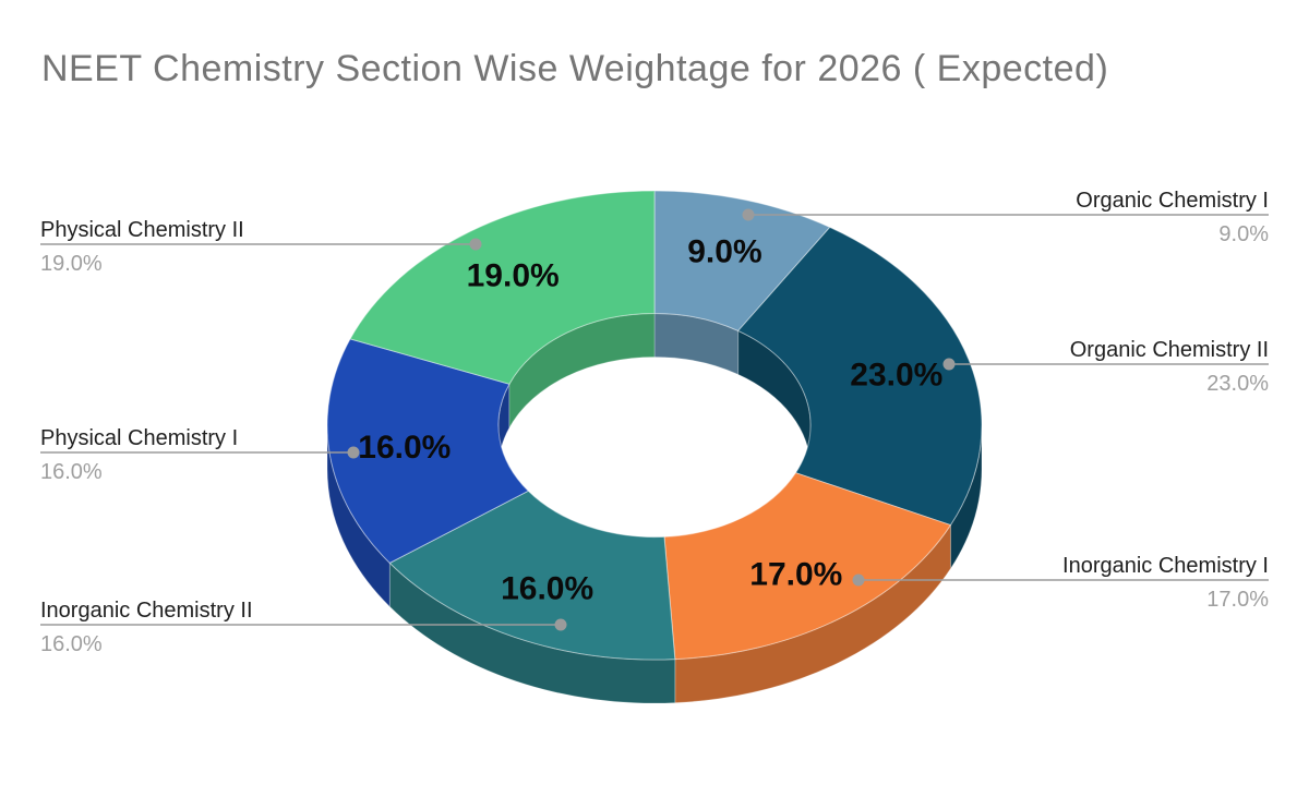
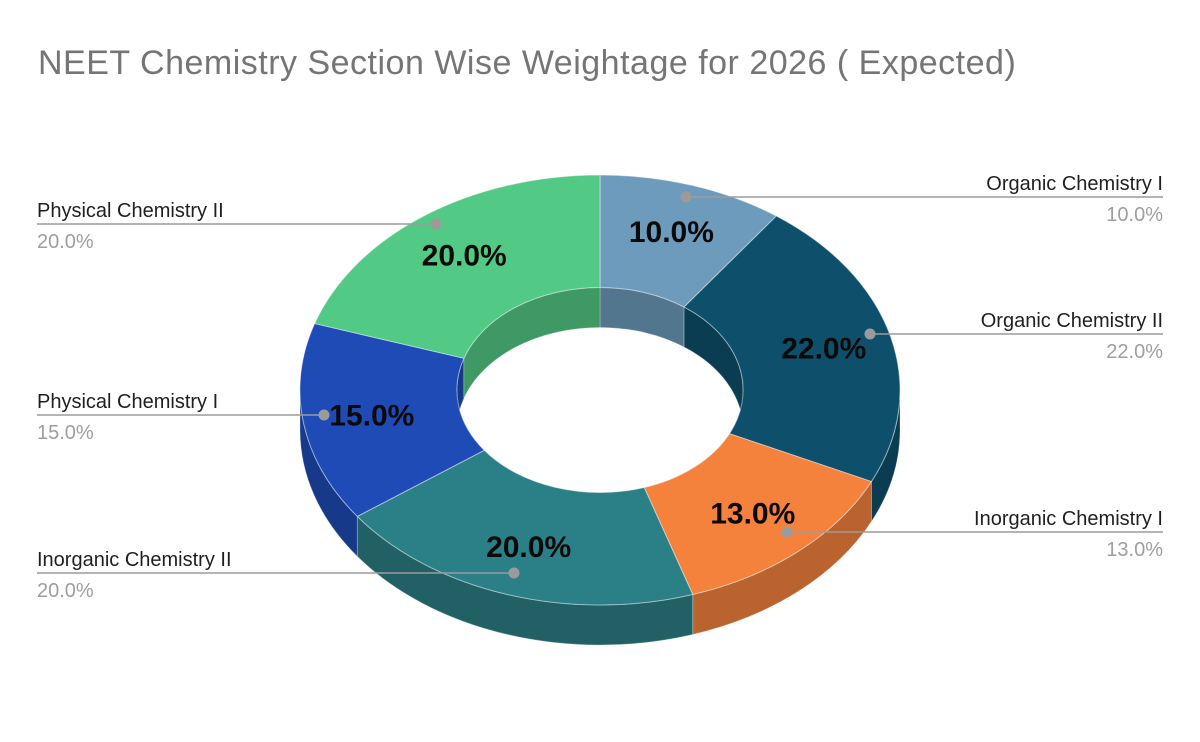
Organic Chemistry I: 9.0% -> 10.0%
Organic Chemistry II: 23.0% -> 22.0%
Inorganic Chemistry I: 17.0% -> 13.0%
Inorganic Chemistry II: 16.0% -> 20.0%
Physical Chemistry I: 16.0% -> 15.0%
Physical Chemistry II: 19.0% -> 20.0%
